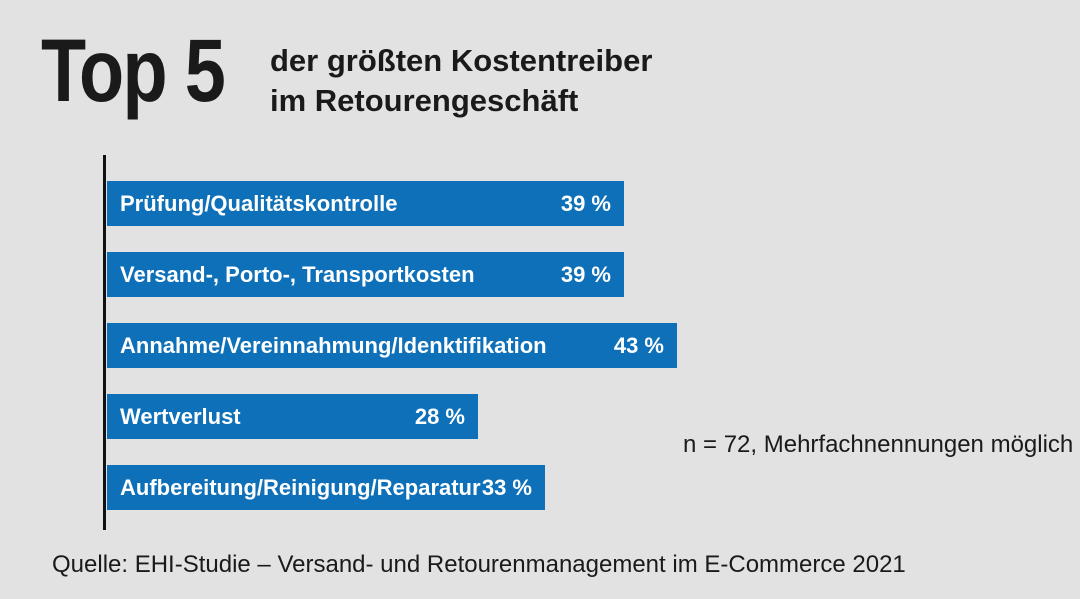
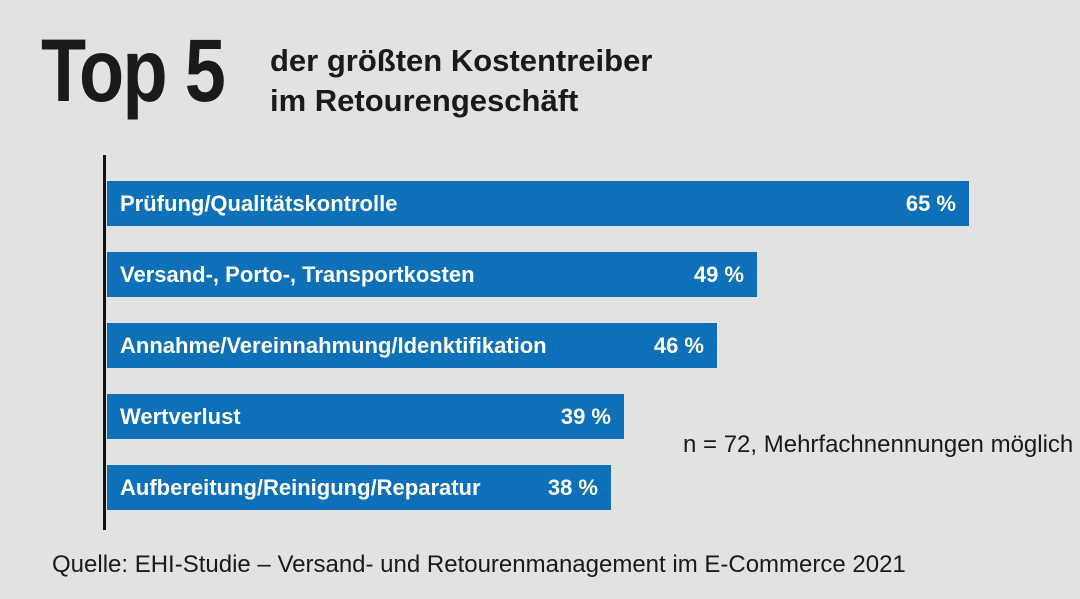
Prüfung/Qualitätskontrolle: 39 -> 65
Versand-, Porto-, Transportkosten: 39 -> 49
Annahme/Vereinnahmung/Idenktifikation: 43 -> 46
Wertverlust: 28 -> 39
Aufbereitung/Reinigung/Reparatur: 33 -> 38
